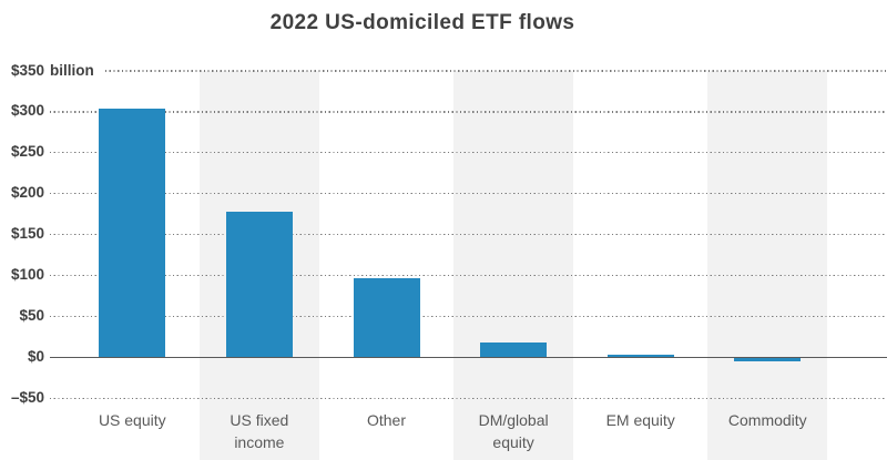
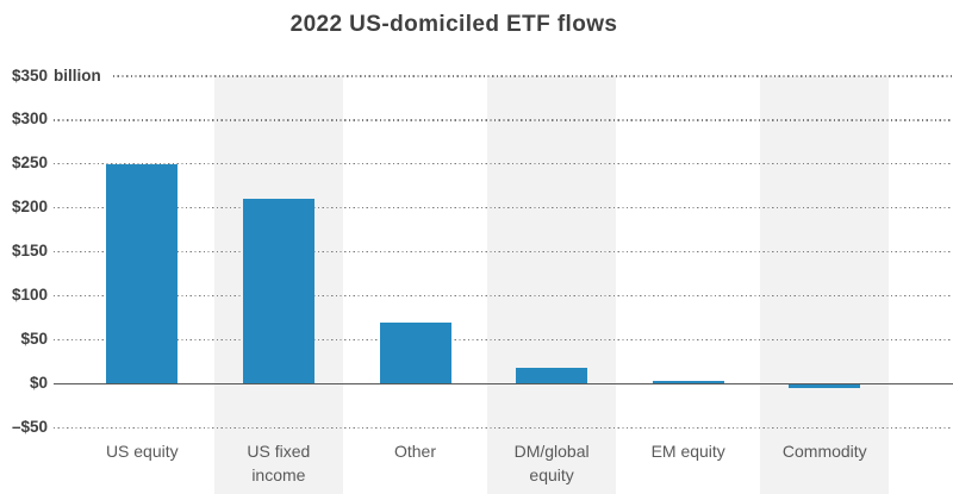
US equity: $300 -> $250
US fixed income: $180 -> $210
Other: $100 -> $70
